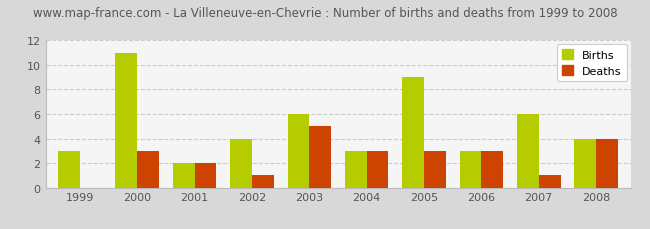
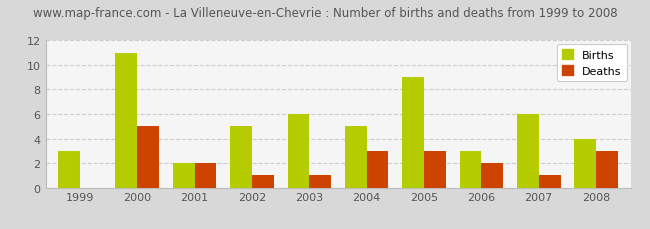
Deaths/2000: 3 -> 5
Births/2002: 4 -> 5
Deaths/2003: 5 -> 1
Births/2004: 3 -> 5
Deaths/2006: 3 -> 2
Deaths/2008: 4 -> 3
